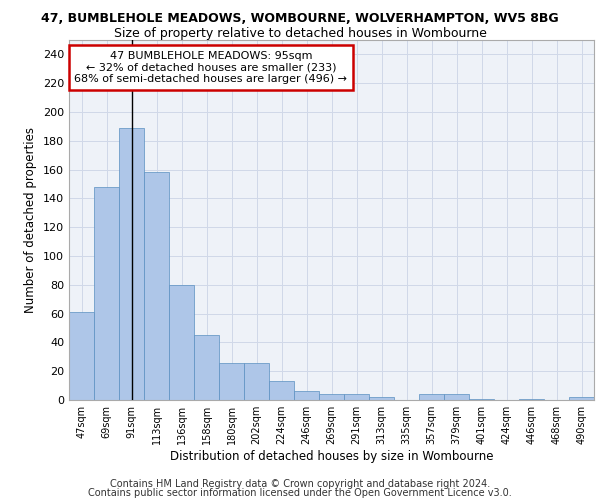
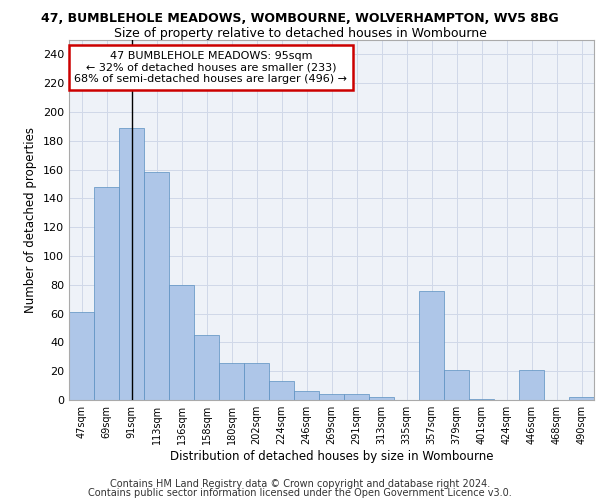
357sqm: 4 -> 76
379sqm: 4 -> 21
446sqm: 1 -> 21
